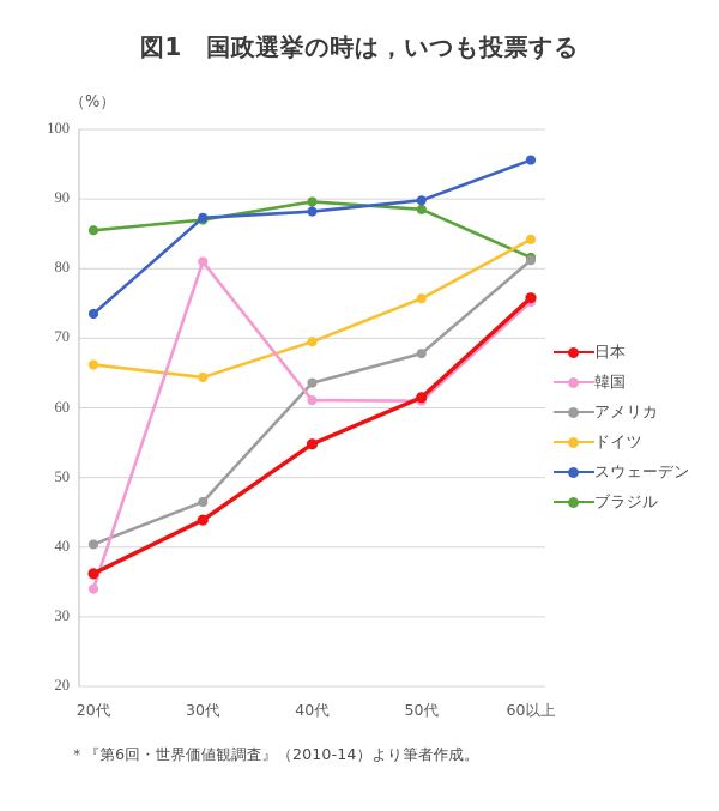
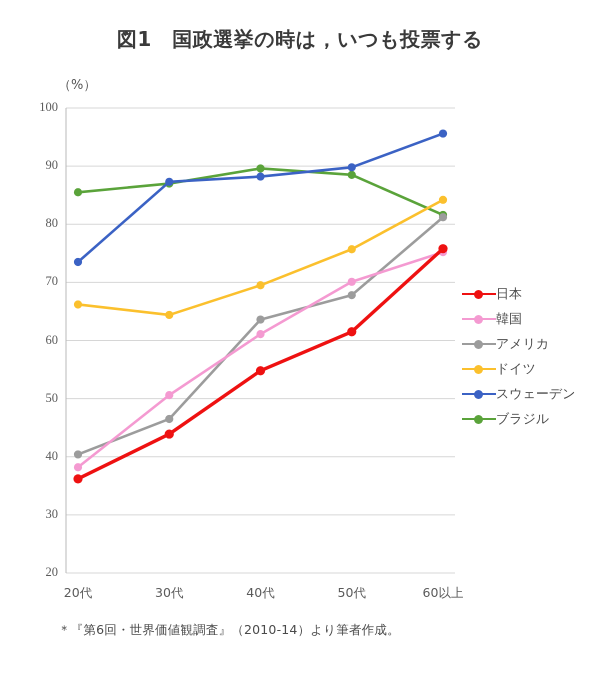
韓国/20代: 34 -> 38
韓国/30代: 81 -> 51
韓国/50代: 61 -> 70
